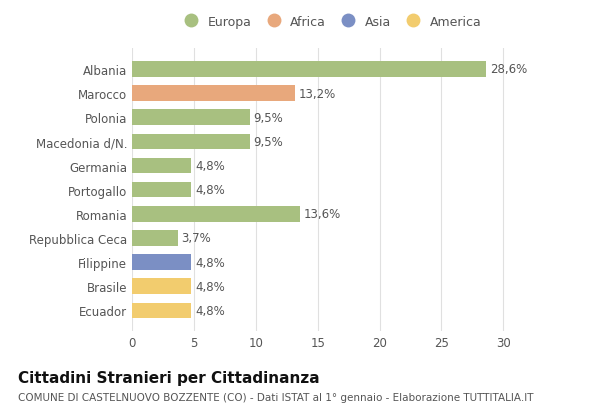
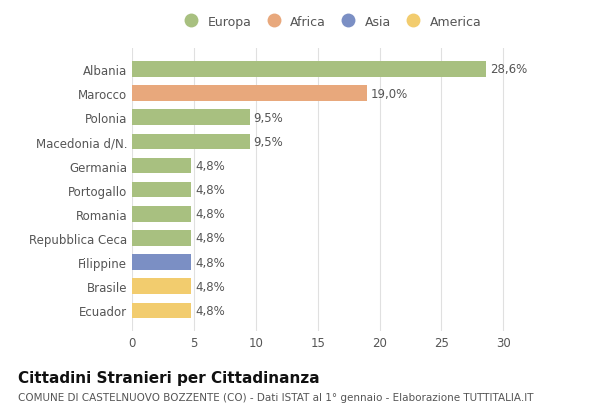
Marocco: 13,2% -> 19,0%
Romania: 13,6% -> 4,8%
Repubblica Ceca: 3,7% -> 4,8%
